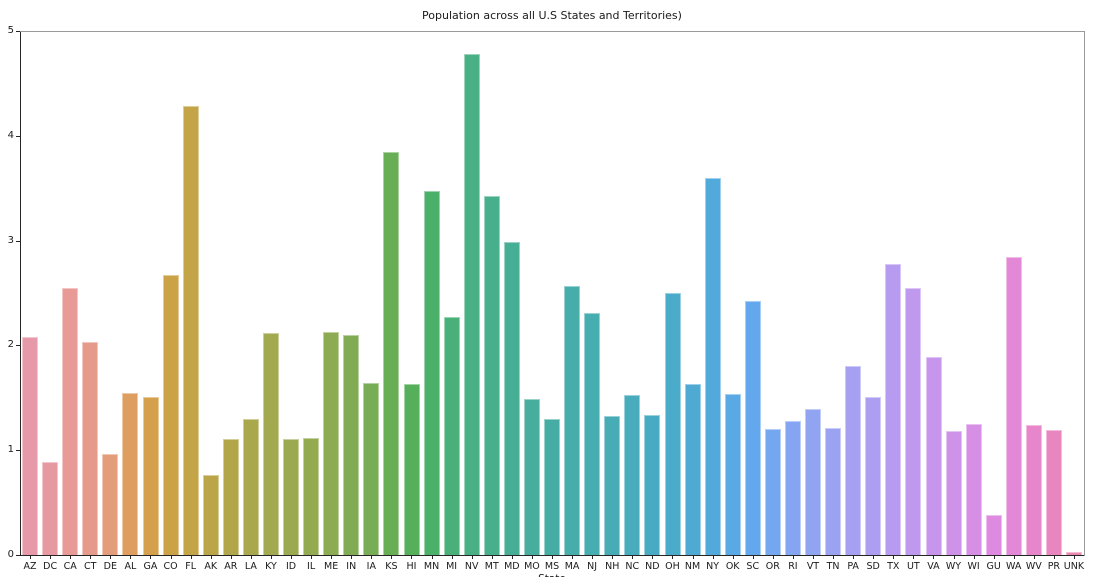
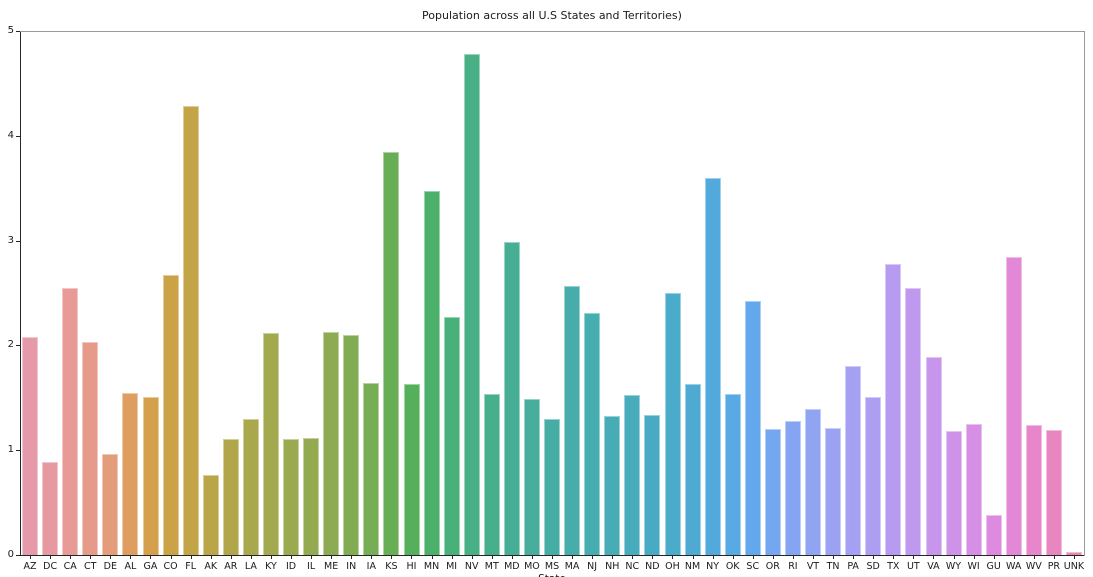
MT: 3.43 -> 1.54
